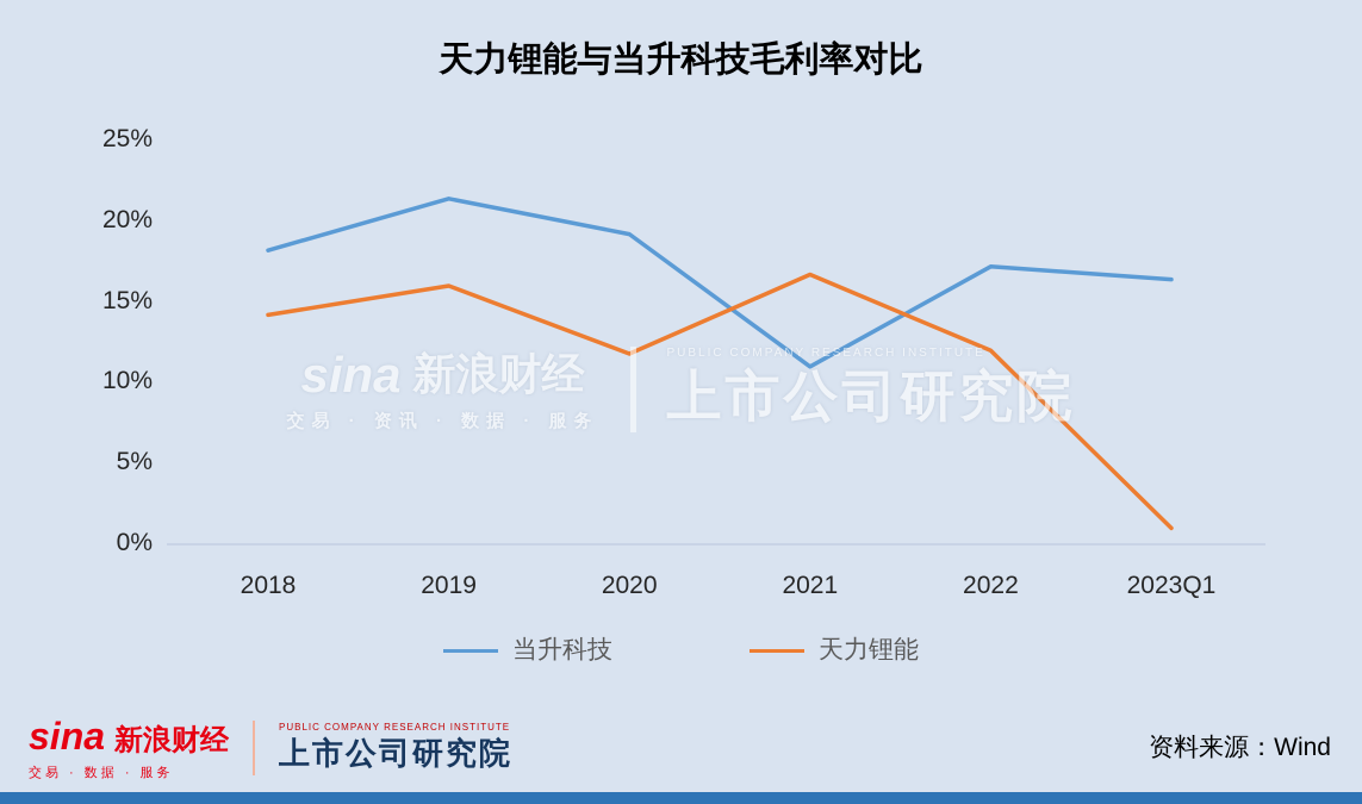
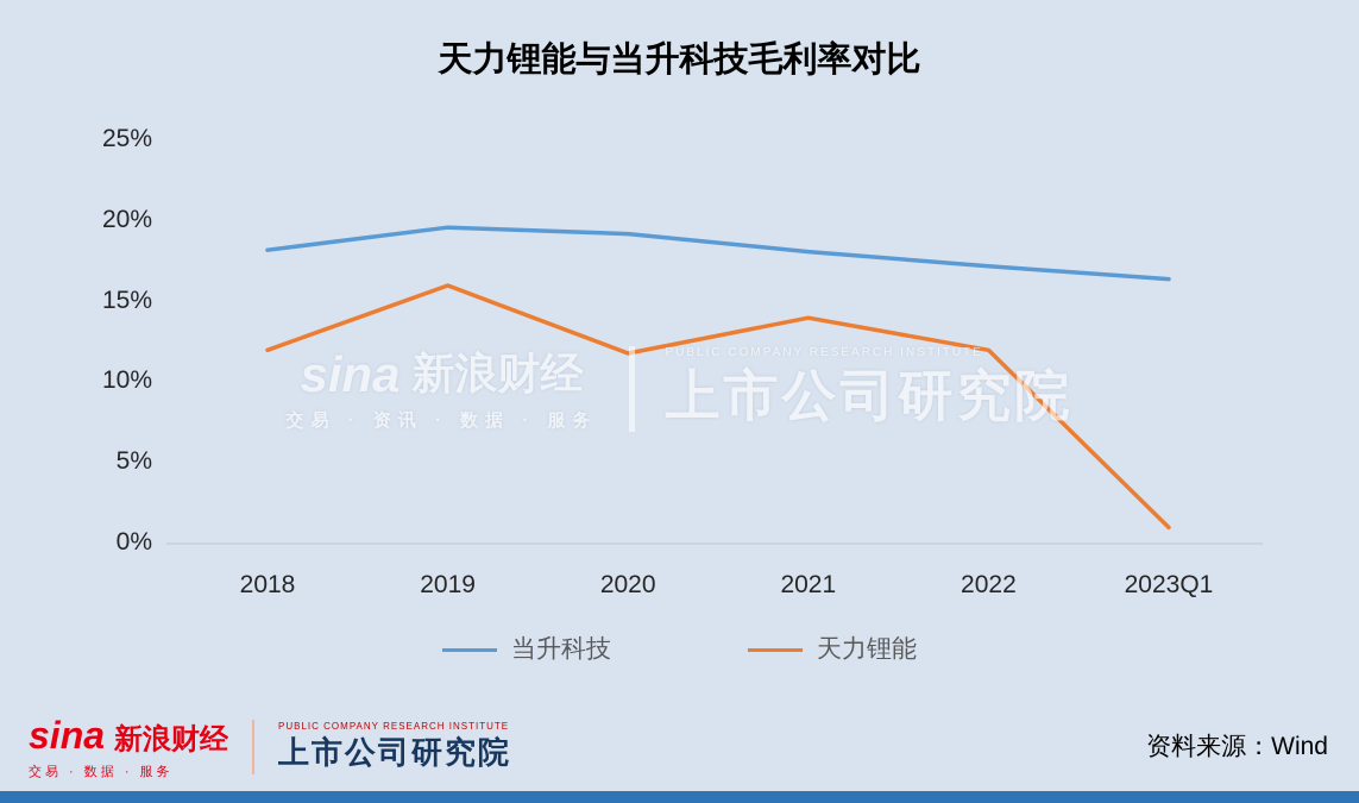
天力锂能/2018: 14.2% -> 12.0%
当升科技/2019: 21.4% -> 19.6%
当升科技/2021: 11.0% -> 18.1%
天力锂能/2021: 16.7% -> 14.0%
